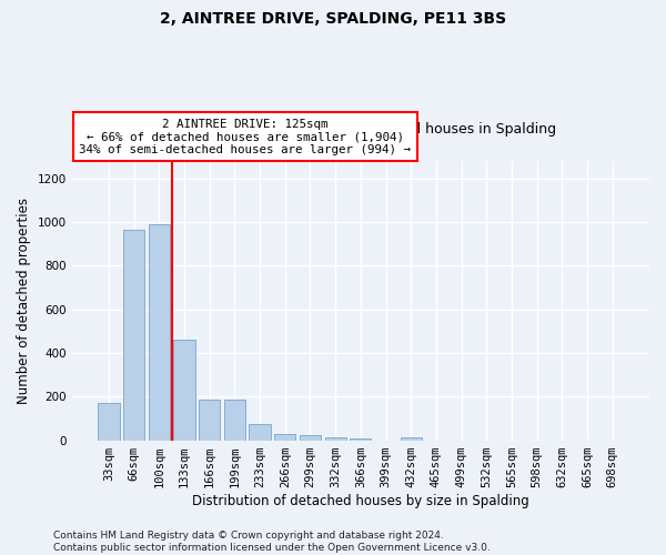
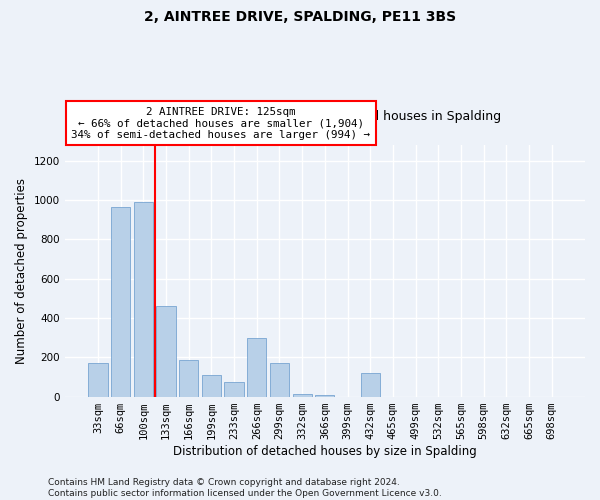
199sqm: 180 -> 110
266sqm: 30 -> 300
299sqm: 20 -> 170
432sqm: 10 -> 120
